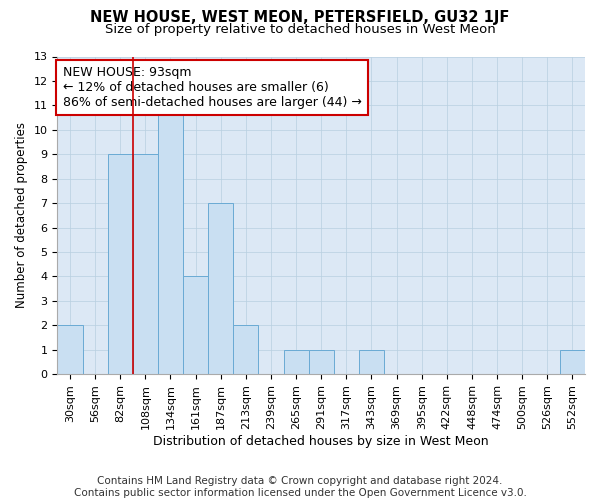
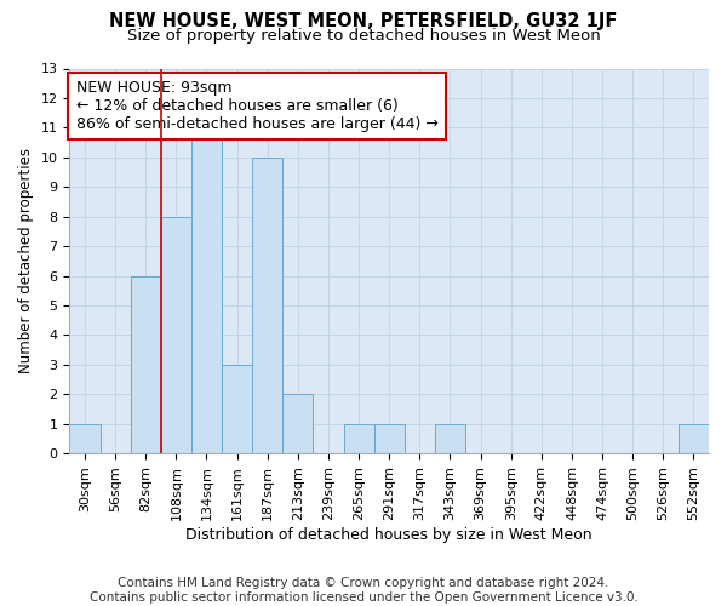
30sqm: 2 -> 1
82sqm: 9 -> 6
108sqm: 9 -> 8
161sqm: 4 -> 3
187sqm: 7 -> 10
